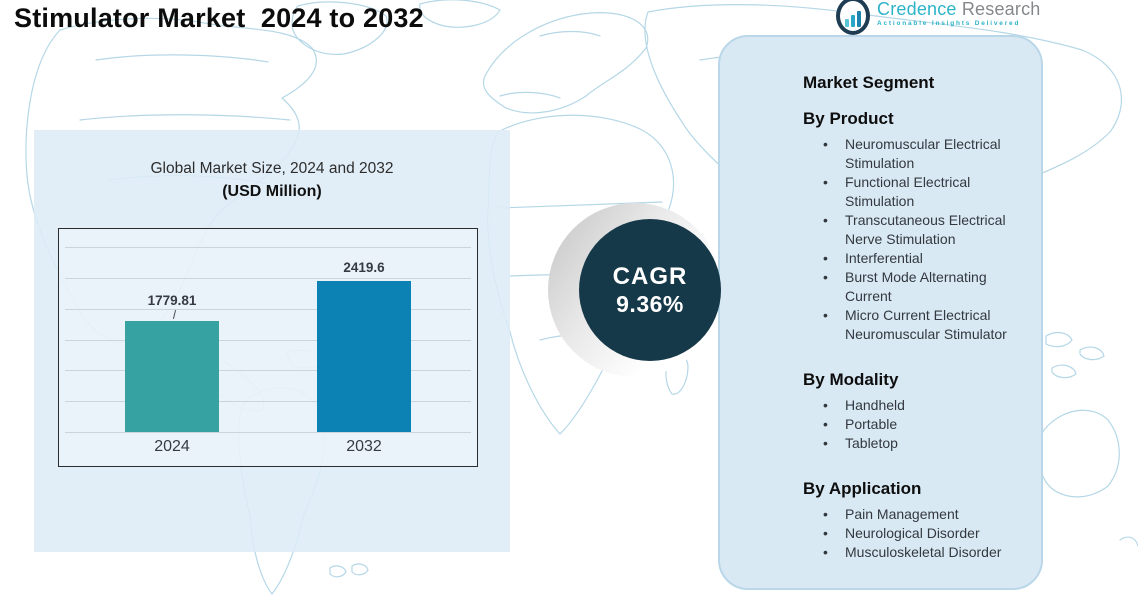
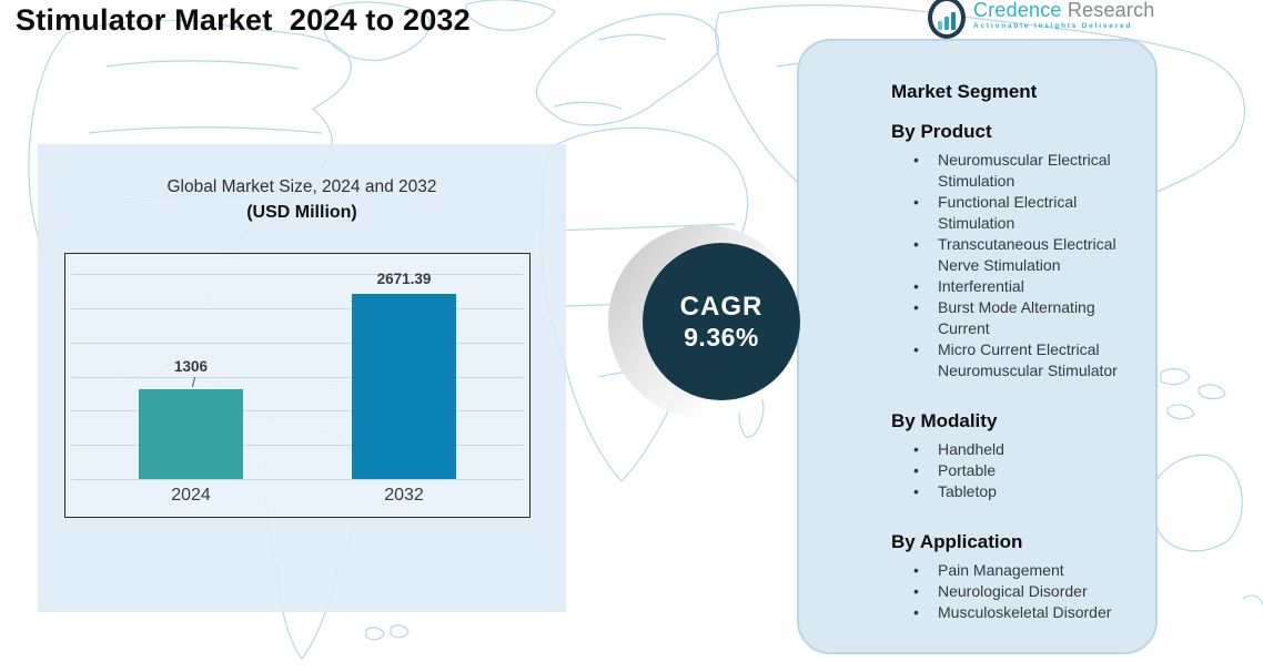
2024: 1779.81 -> 1306
2032: 2419.6 -> 2671.39
